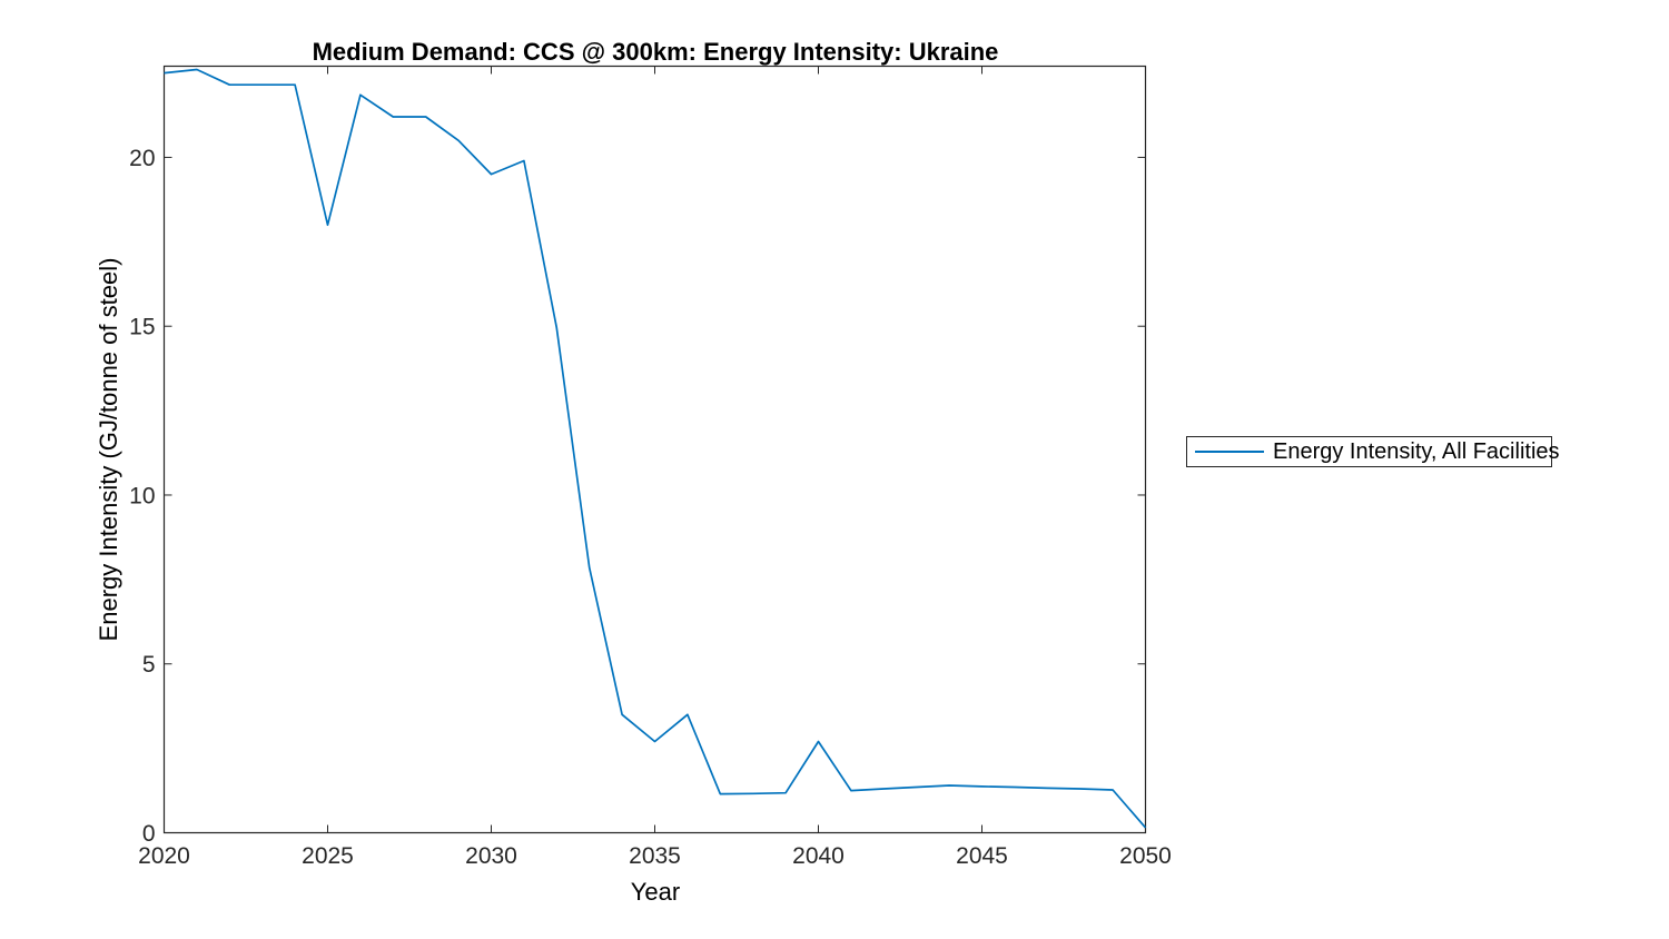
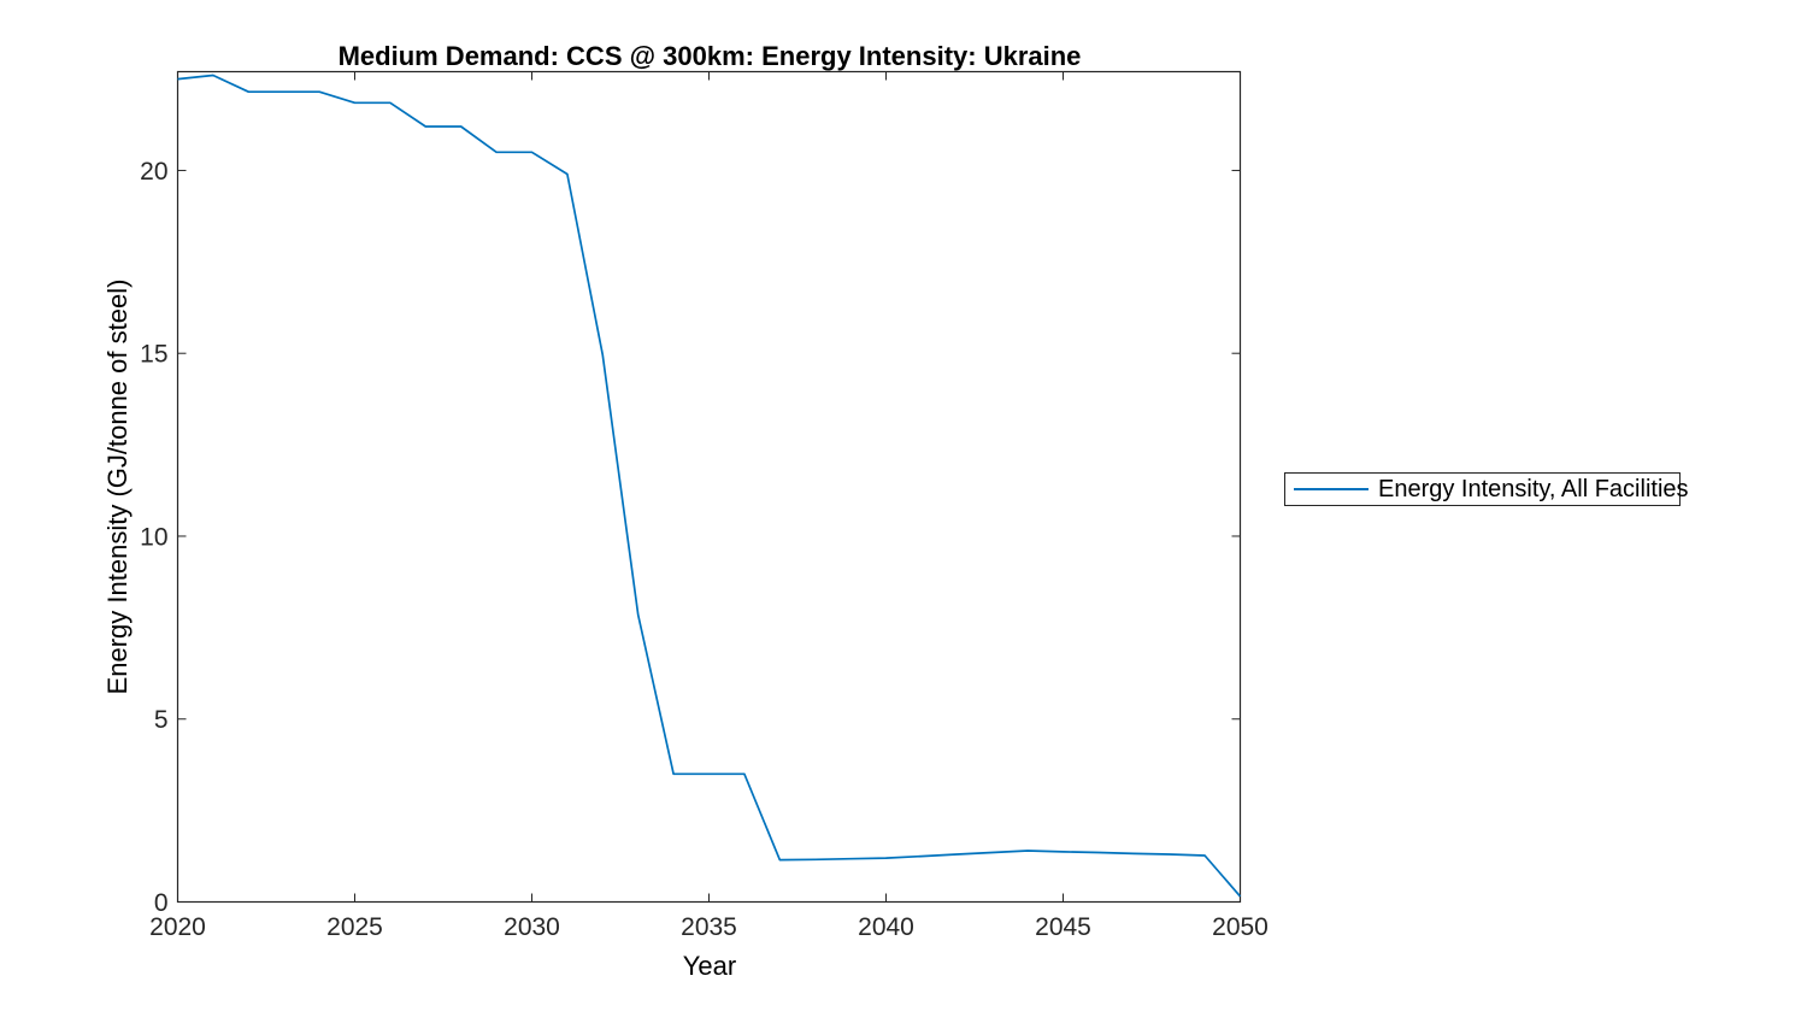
2025: 18.0 -> 21.9
2030: 19.5 -> 20.5
2035: 2.7 -> 3.5
2040: 2.7 -> 1.2
